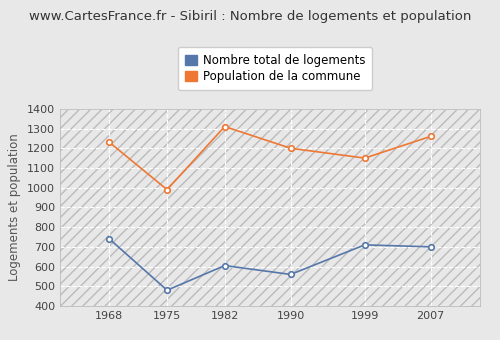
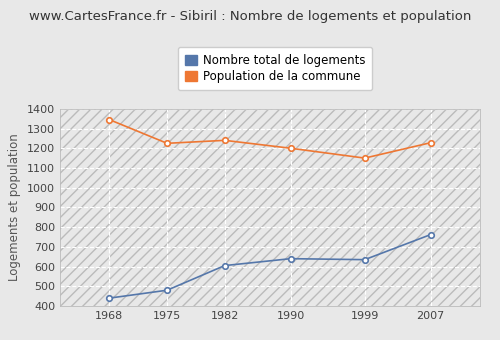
Nombre total de logements/1968: 740 -> 440
Population de la commune/1968: 1230 -> 1340
Population de la commune/1975: 990 -> 1220
Population de la commune/1982: 1310 -> 1240
Nombre total de logements/1990: 560 -> 640
Nombre total de logements/1999: 710 -> 640
Nombre total de logements/2007: 700 -> 760
Population de la commune/2007: 1260 -> 1230
